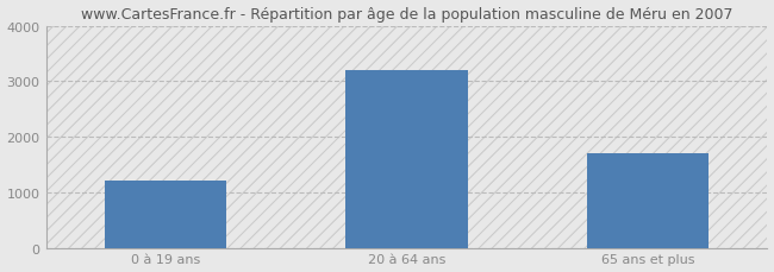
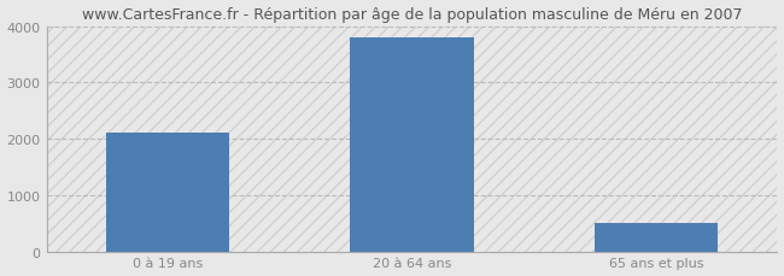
0 à 19 ans: 1200 -> 2100
20 à 64 ans: 3200 -> 3800
65 ans et plus: 1700 -> 500
